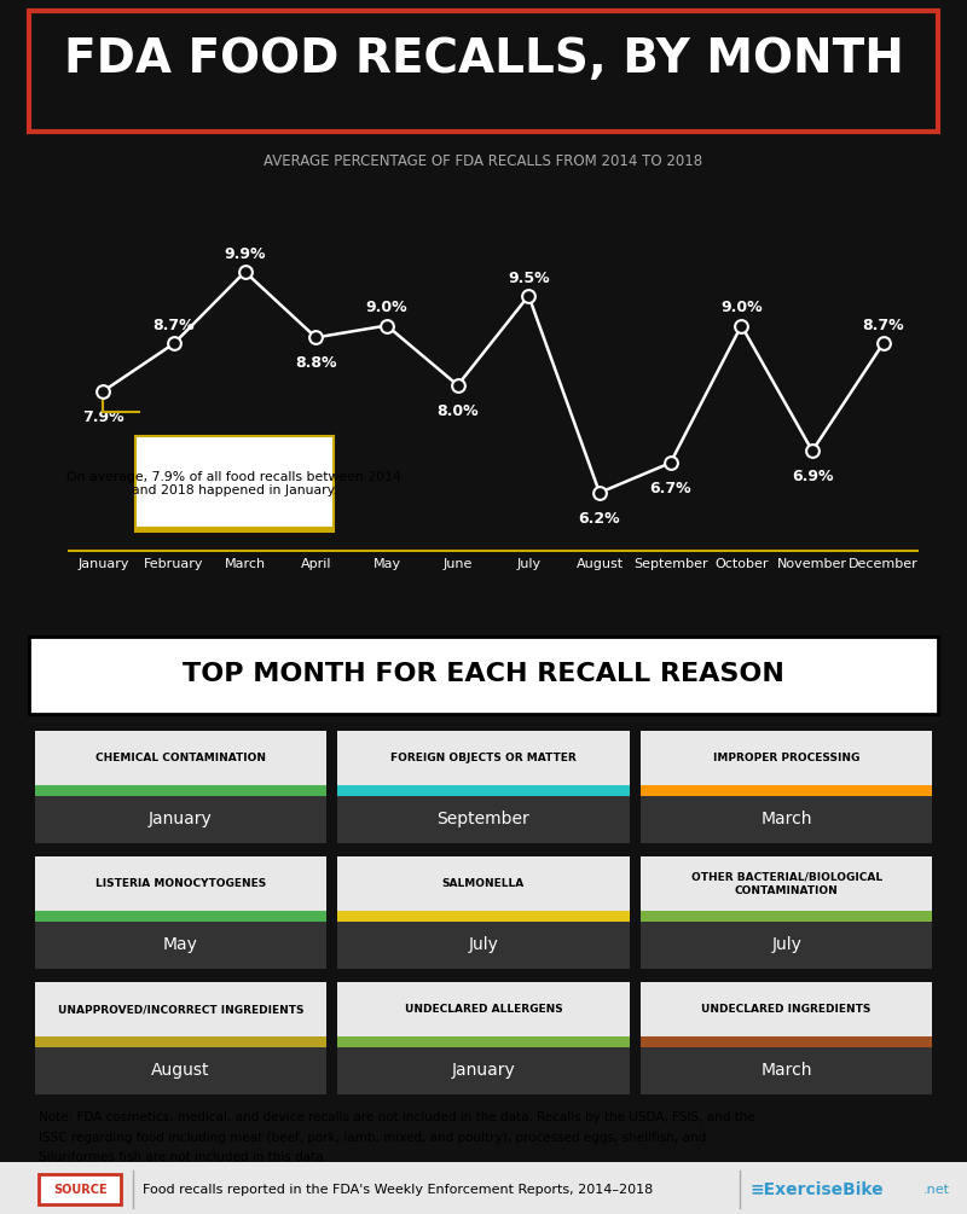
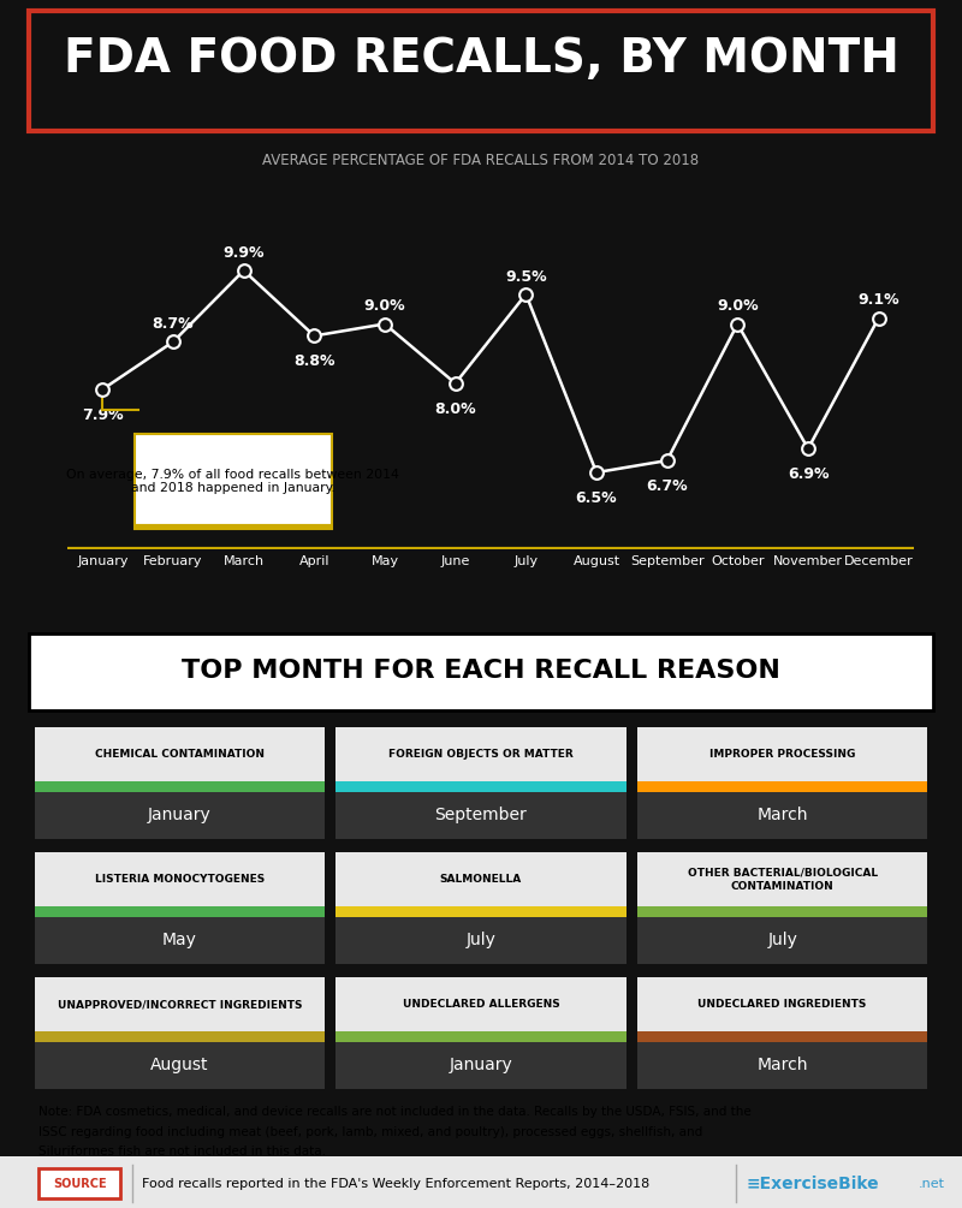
August: 6.2% -> 6.5%
December: 8.7% -> 9.1%
